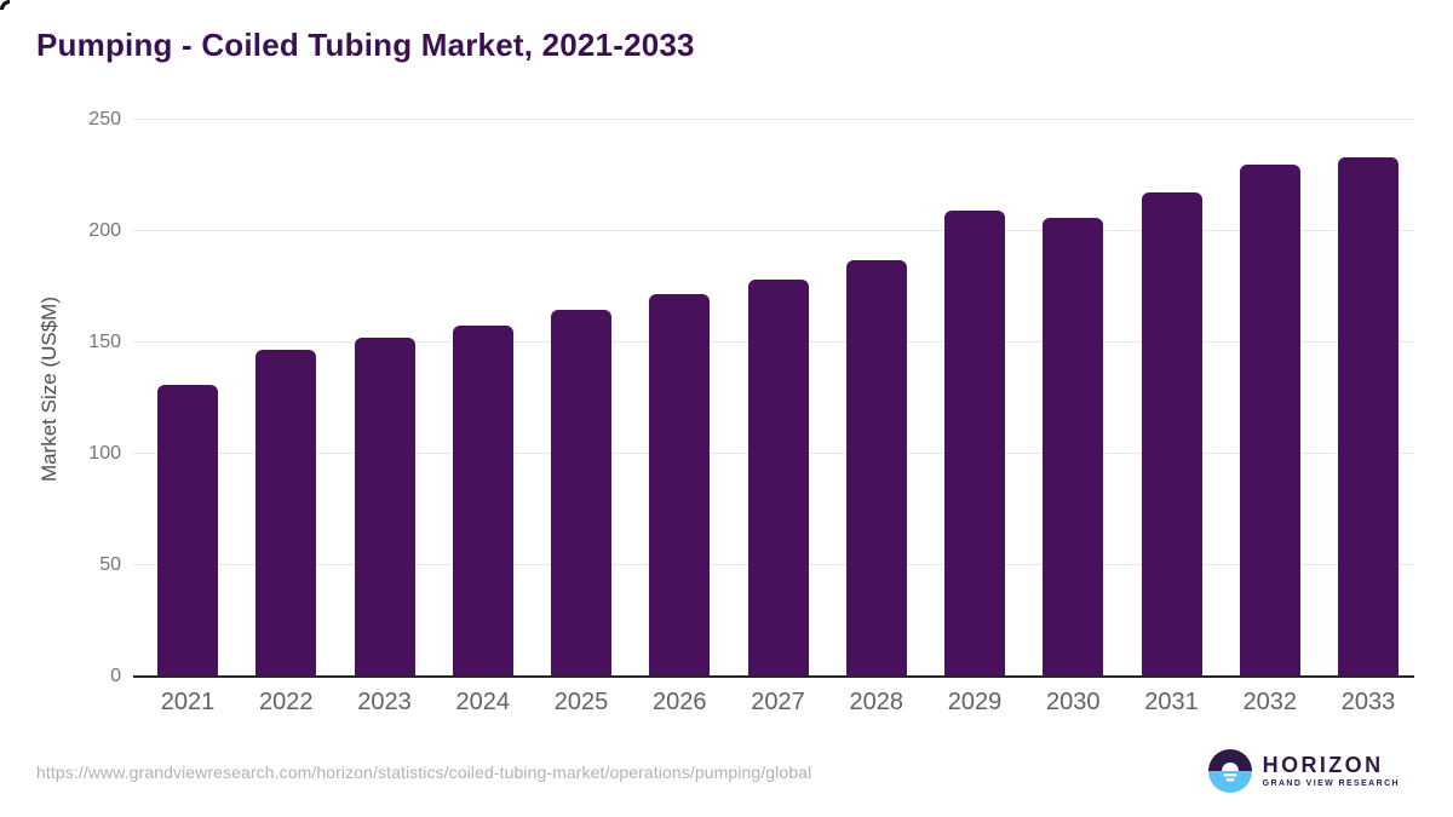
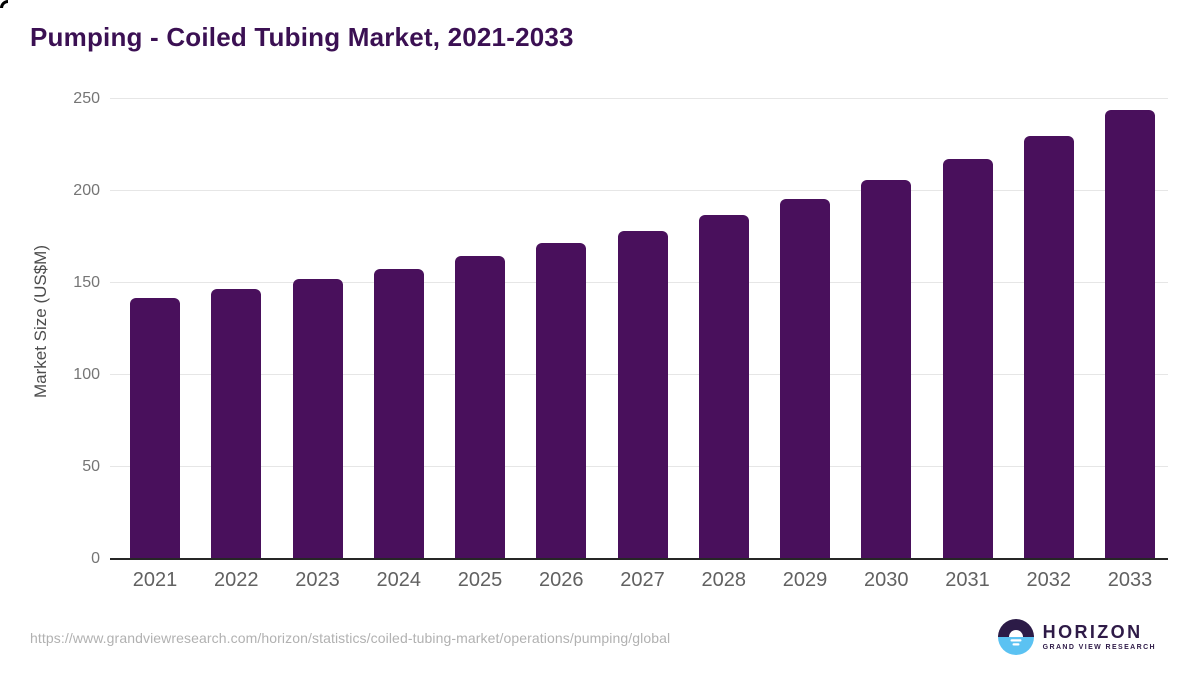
2021: 131 -> 142
2029: 209 -> 196
2033: 233 -> 244
